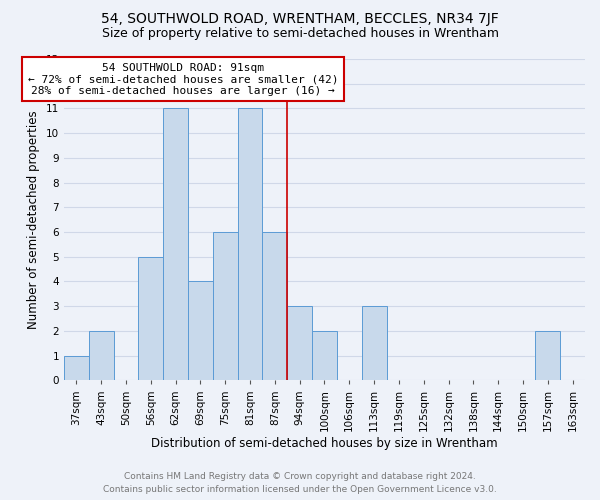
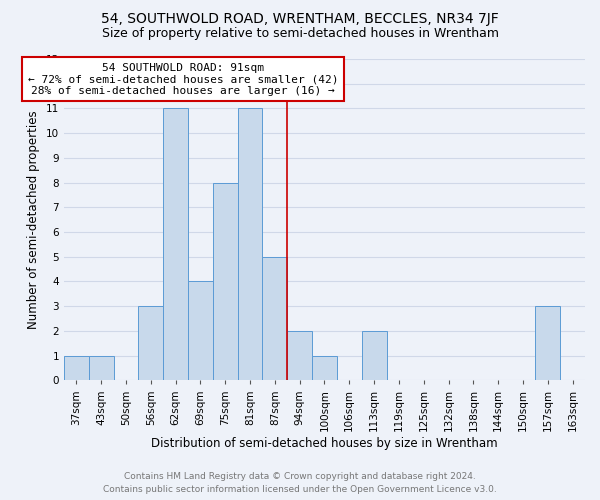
43sqm: 2 -> 1
56sqm: 5 -> 3
75sqm: 6 -> 8
87sqm: 6 -> 5
94sqm: 3 -> 2
100sqm: 2 -> 1
113sqm: 3 -> 2
157sqm: 2 -> 3
